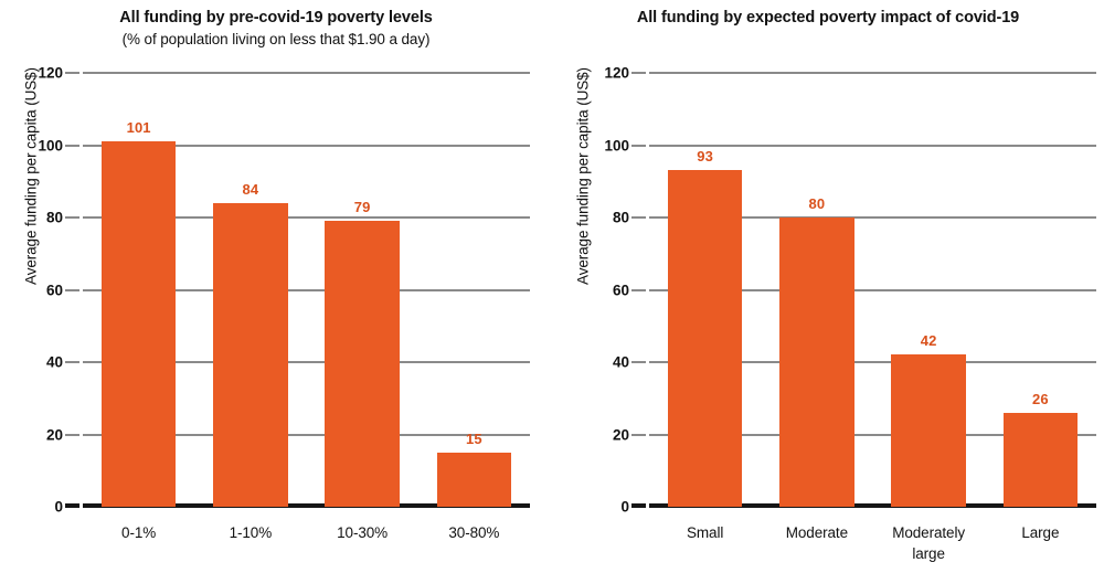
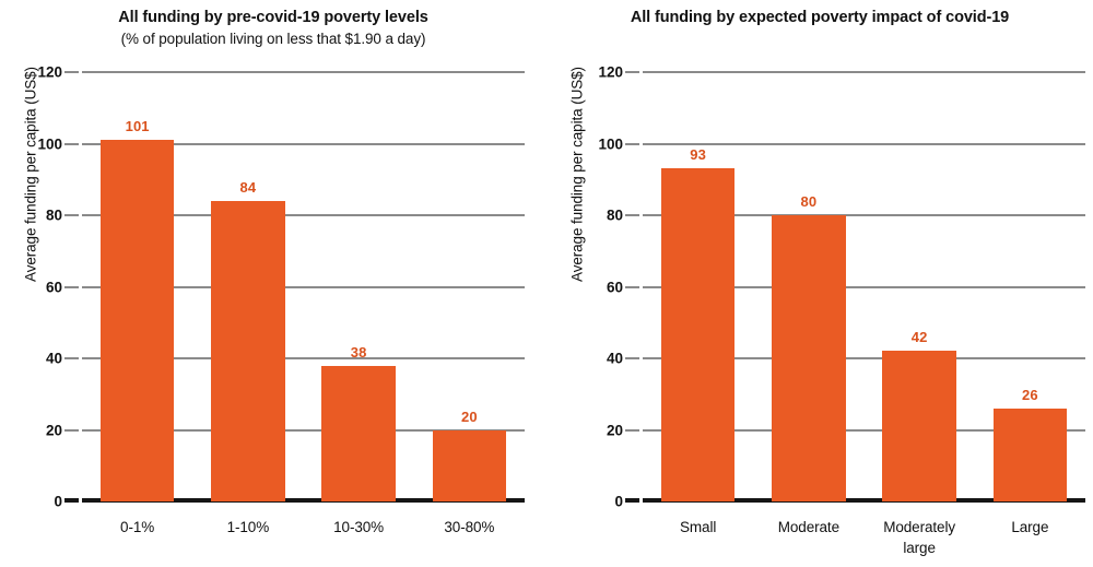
All funding by pre-covid-19 poverty levels/10-30%: 79 -> 38
All funding by pre-covid-19 poverty levels/30-80%: 15 -> 20
